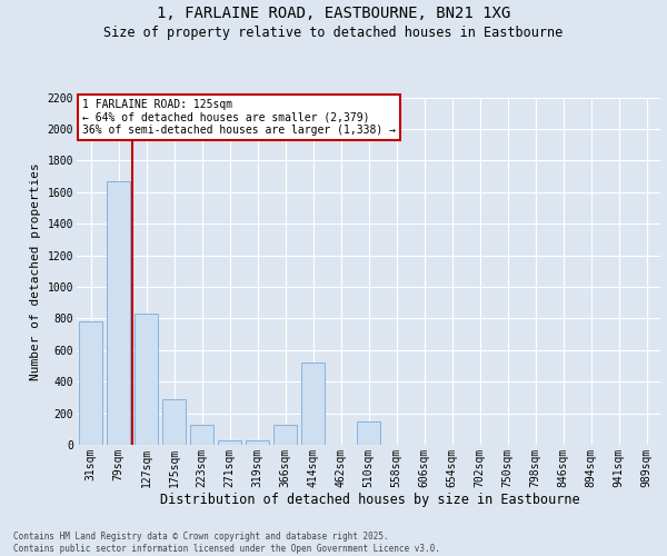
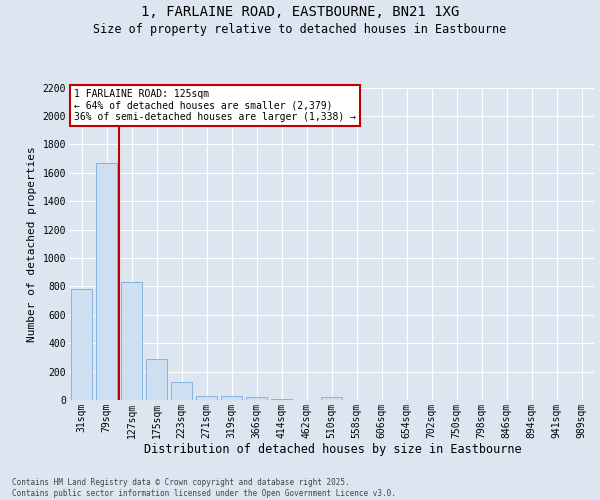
366sqm: 130 -> 20
414sqm: 520 -> 0
510sqm: 150 -> 20
